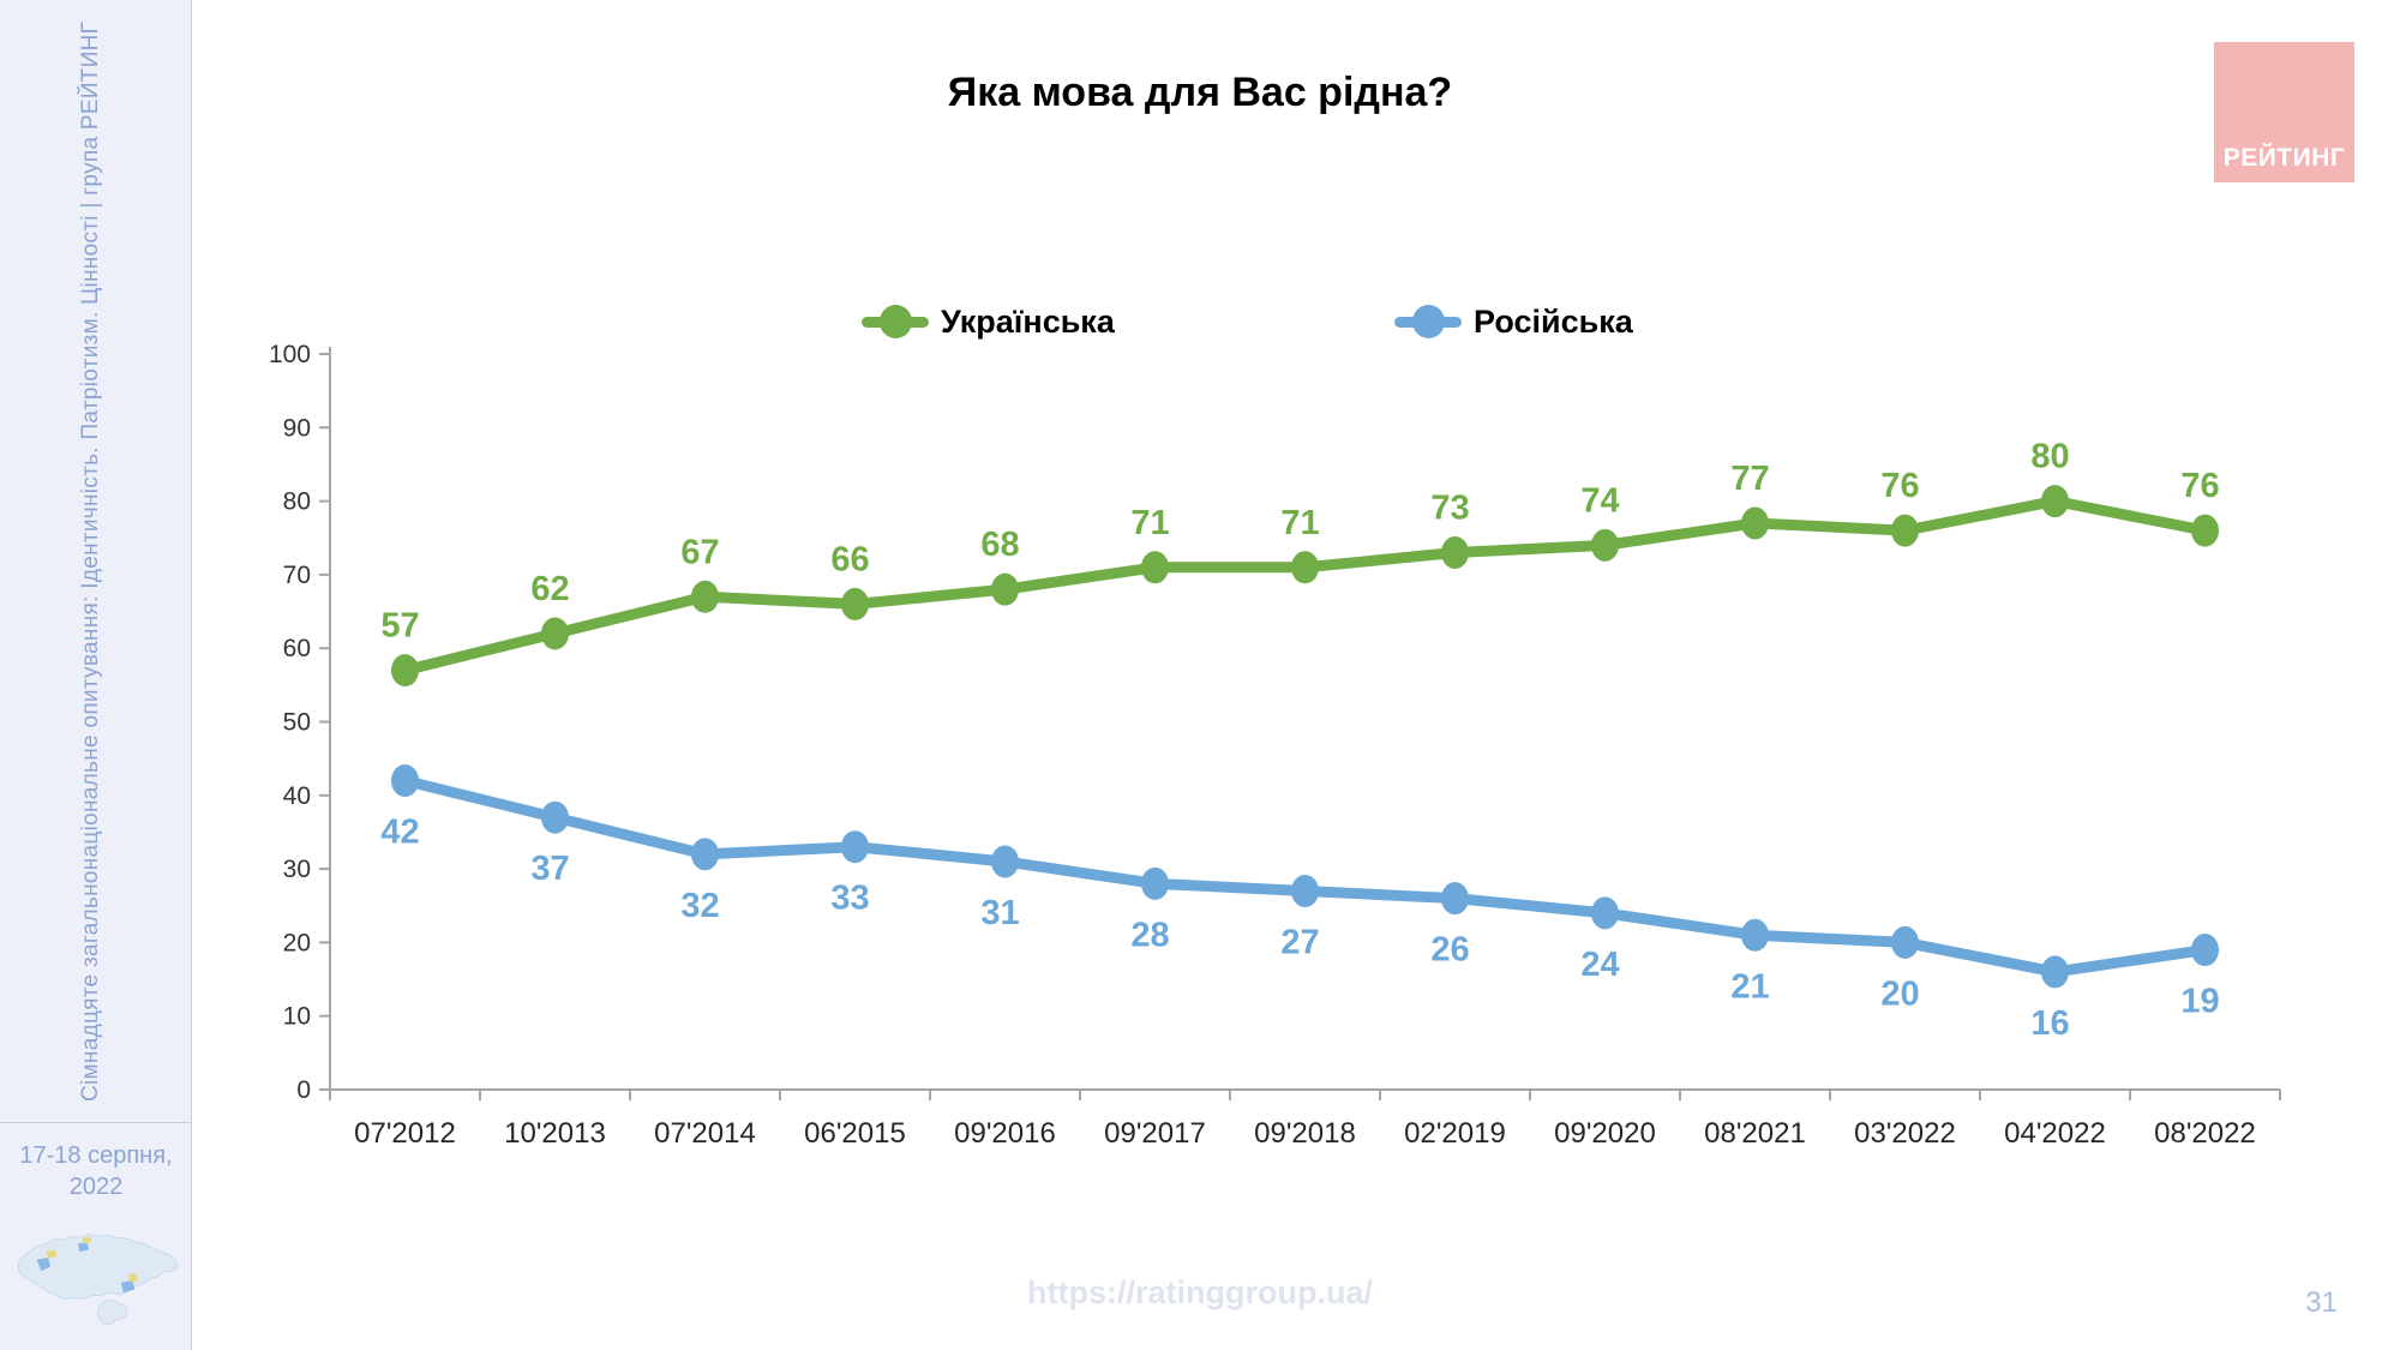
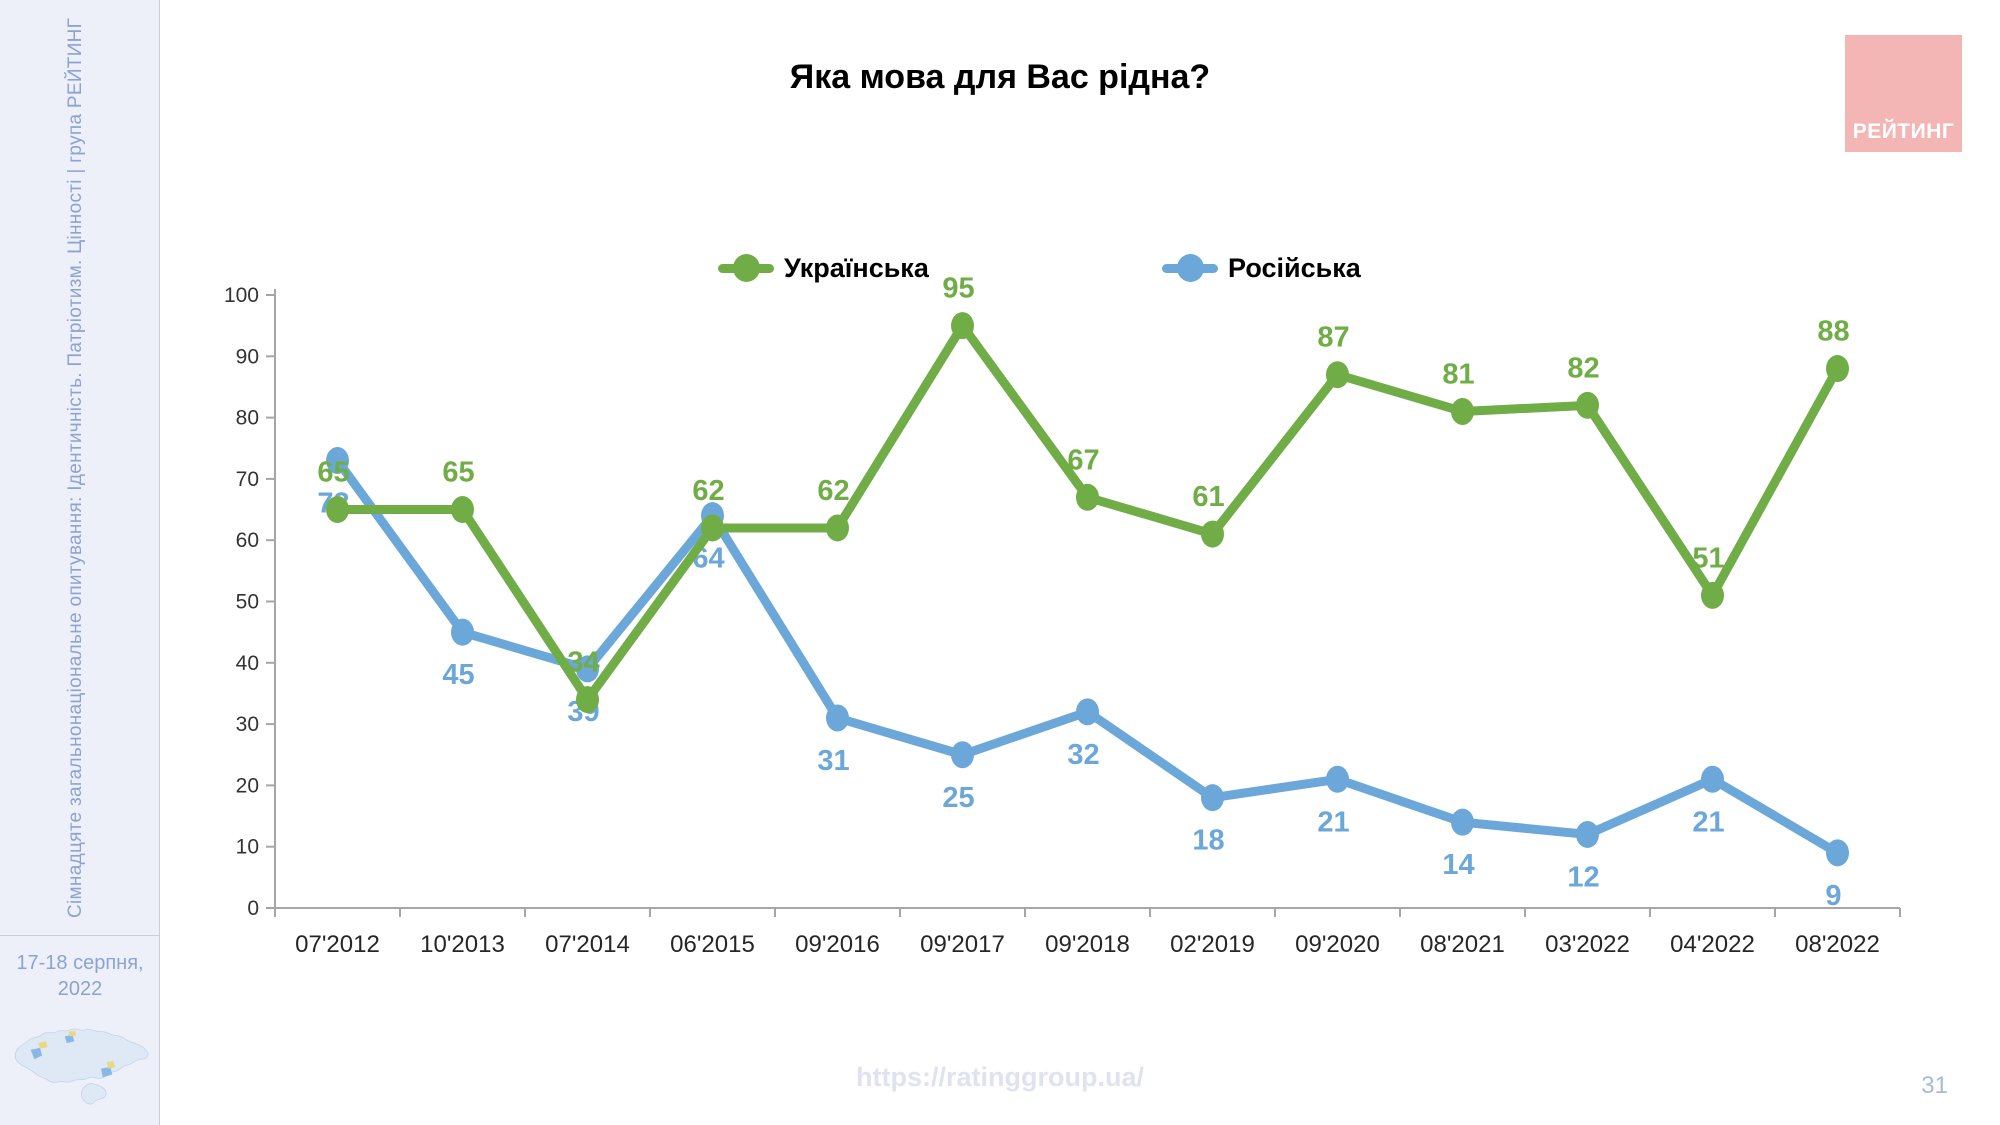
Українська/07'2012: 57 -> 65
Російська/07'2012: 42 -> 73
Українська/10'2013: 62 -> 65
Російська/10'2013: 37 -> 45
Українська/07'2014: 67 -> 34
Російська/07'2014: 32 -> 39
Українська/06'2015: 66 -> 62
Російська/06'2015: 33 -> 64
Українська/09'2016: 68 -> 62
Українська/09'2017: 71 -> 95
Російська/09'2017: 28 -> 25
Українська/09'2018: 71 -> 67
Російська/09'2018: 27 -> 32
Українська/02'2019: 73 -> 61
Російська/02'2019: 26 -> 18
Українська/09'2020: 74 -> 87
Російська/09'2020: 24 -> 21
Українська/08'2021: 77 -> 81
Російська/08'2021: 21 -> 14
Українська/03'2022: 76 -> 82
Російська/03'2022: 20 -> 12
Українська/04'2022: 80 -> 51
Російська/04'2022: 16 -> 21
Українська/08'2022: 76 -> 88
Російська/08'2022: 19 -> 9
